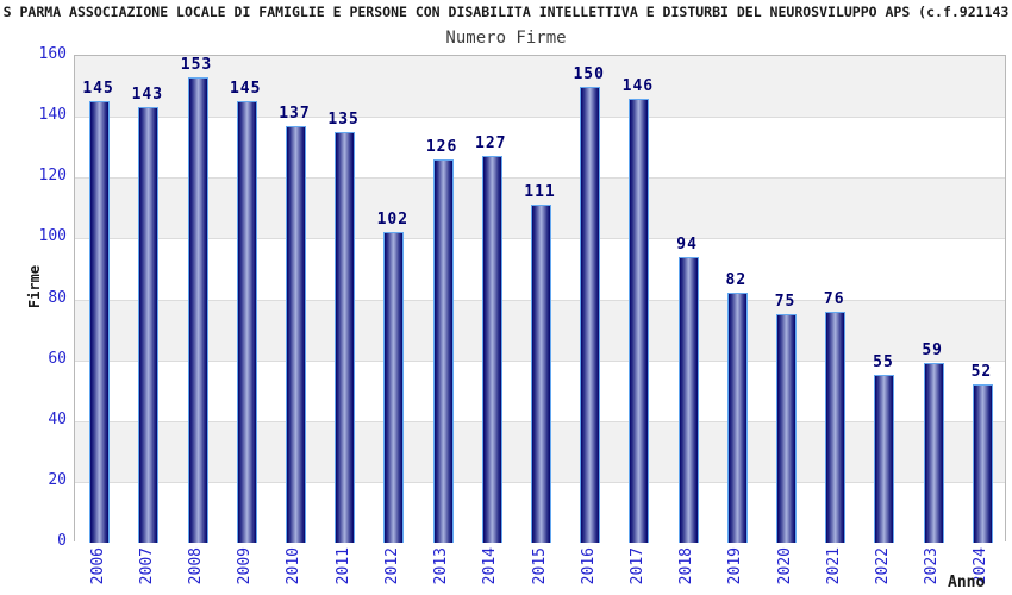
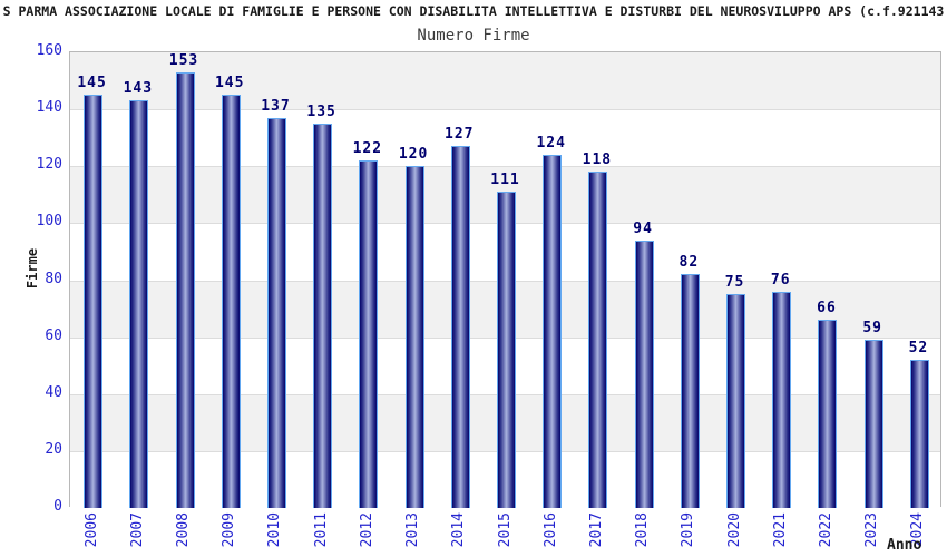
2012: 102 -> 122
2013: 126 -> 120
2016: 150 -> 124
2017: 146 -> 118
2022: 55 -> 66
